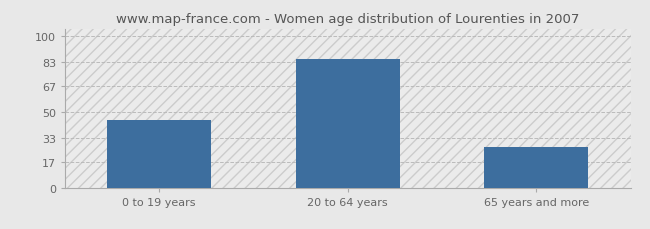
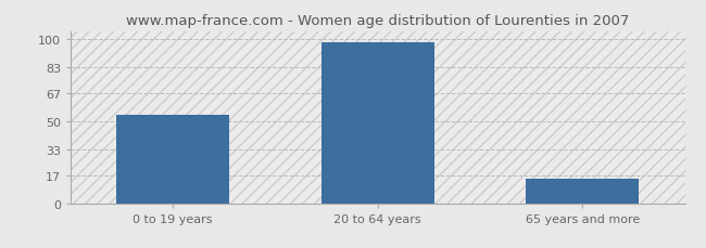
0 to 19 years: 45 -> 54
20 to 64 years: 85 -> 98
65 years and more: 27 -> 15
